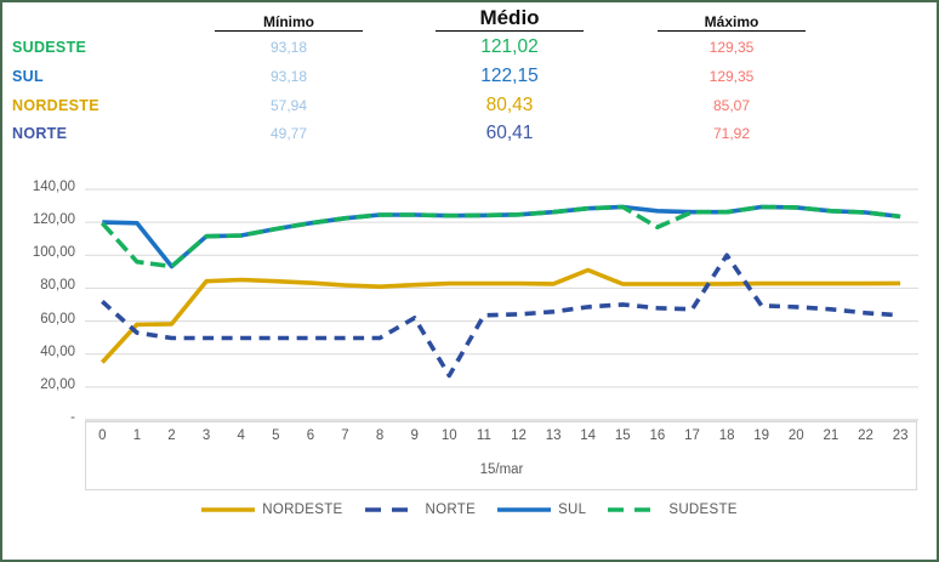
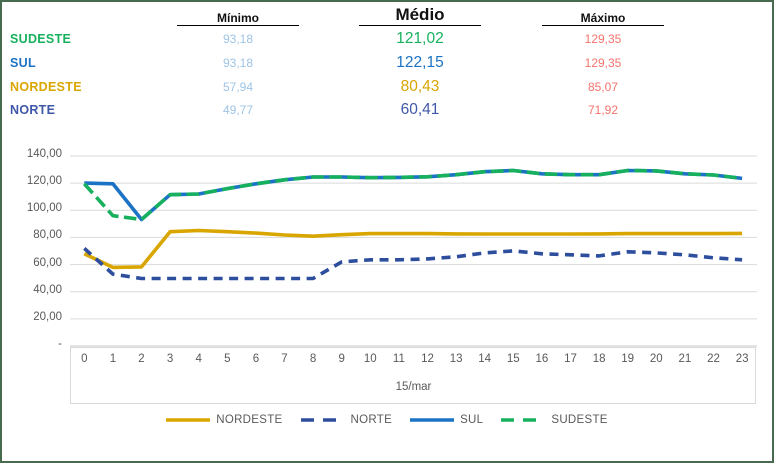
NORDESTE/0: 35 -> 68
NORTE/10: 27 -> 64
NORDESTE/14: 91 -> 82
SUDESTE/16: 117 -> 127
NORTE/18: 100 -> 66
